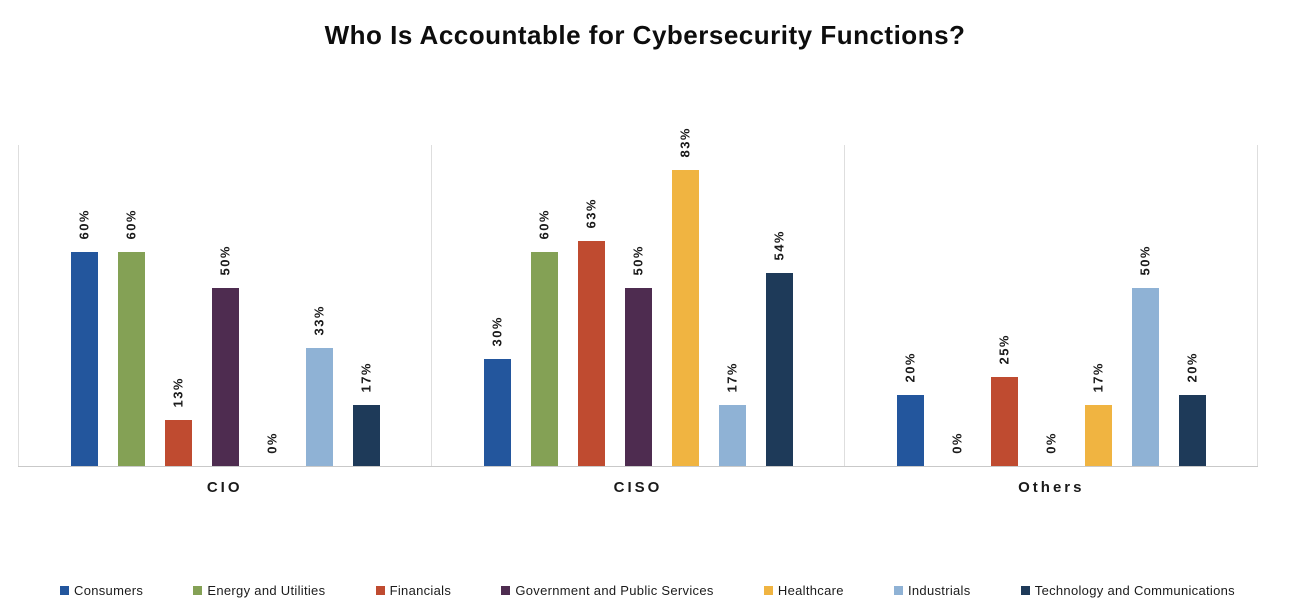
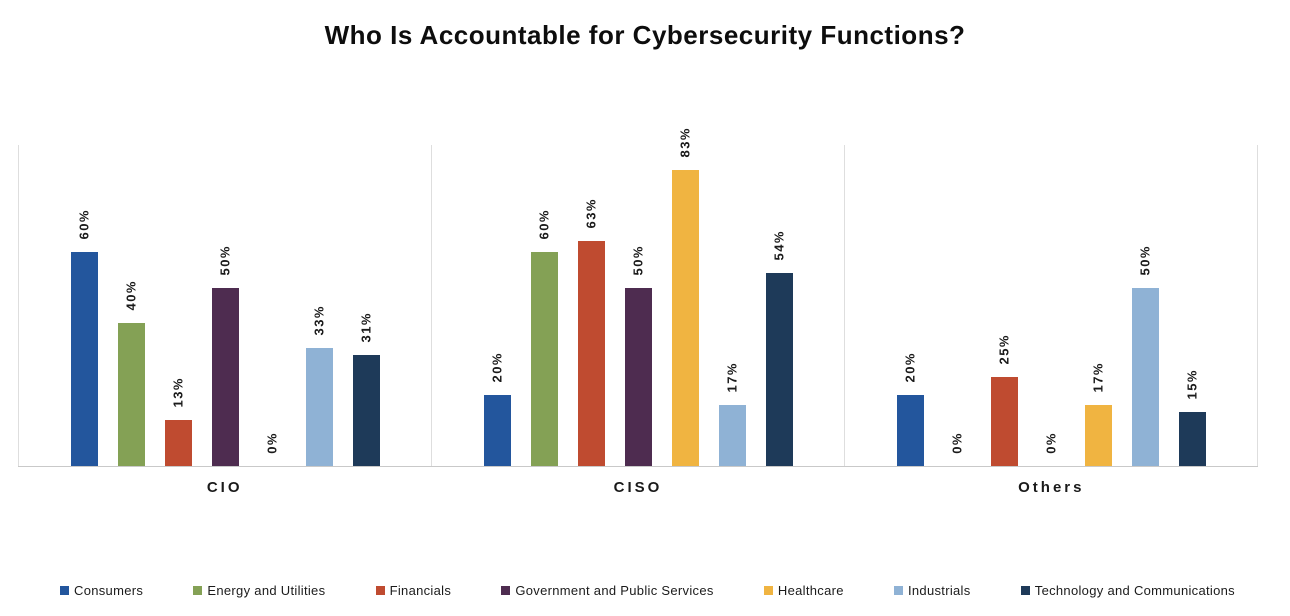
Energy and Utilities/CIO: 60% -> 40%
Technology and Communications/CIO: 17% -> 31%
Consumers/CISO: 30% -> 20%
Technology and Communications/Others: 20% -> 15%
